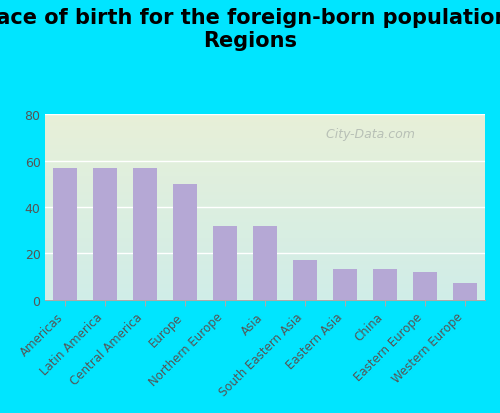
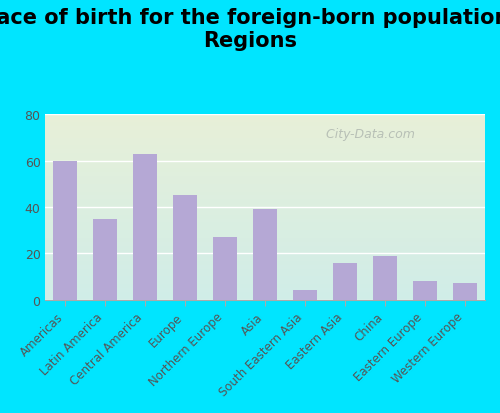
Americas: 57 -> 60
Latin America: 57 -> 35
Central America: 57 -> 63
Europe: 50 -> 45
Northern Europe: 32 -> 27
Asia: 32 -> 39
South Eastern Asia: 17 -> 4
Eastern Asia: 13 -> 16
China: 13 -> 19
Eastern Europe: 12 -> 8
